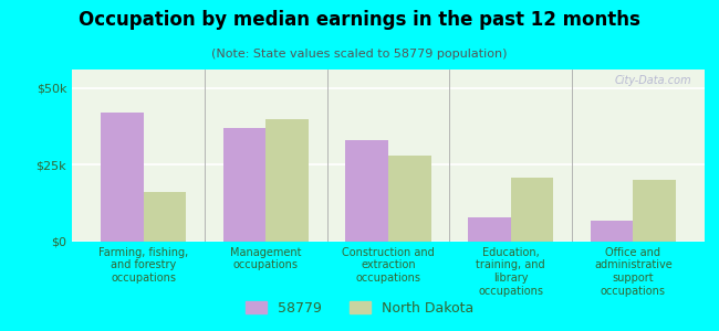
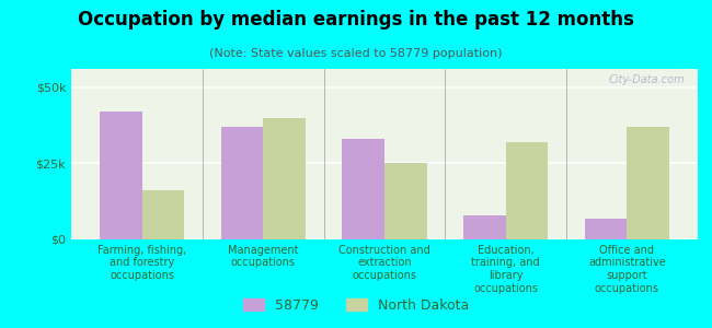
North Dakota/Construction and extraction occupations: $28k -> $25k
North Dakota/Education, training, and library occupations: $21k -> $32k
North Dakota/Office and administrative support occupations: $20k -> $37k
